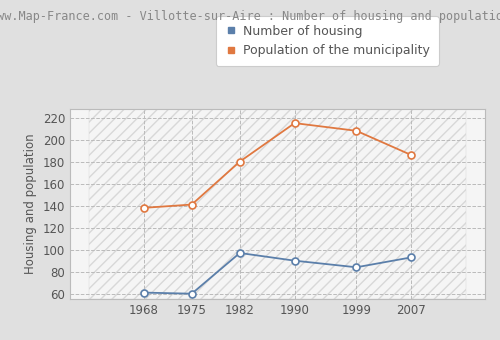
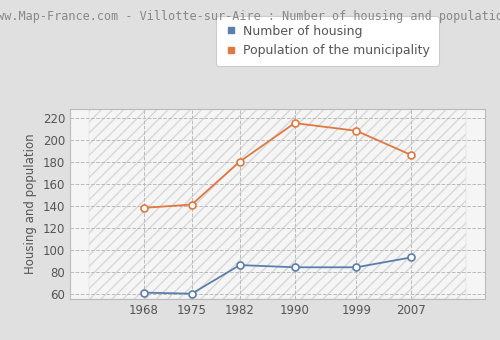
Number of housing/1982: 97 -> 86
Number of housing/1990: 90 -> 84
